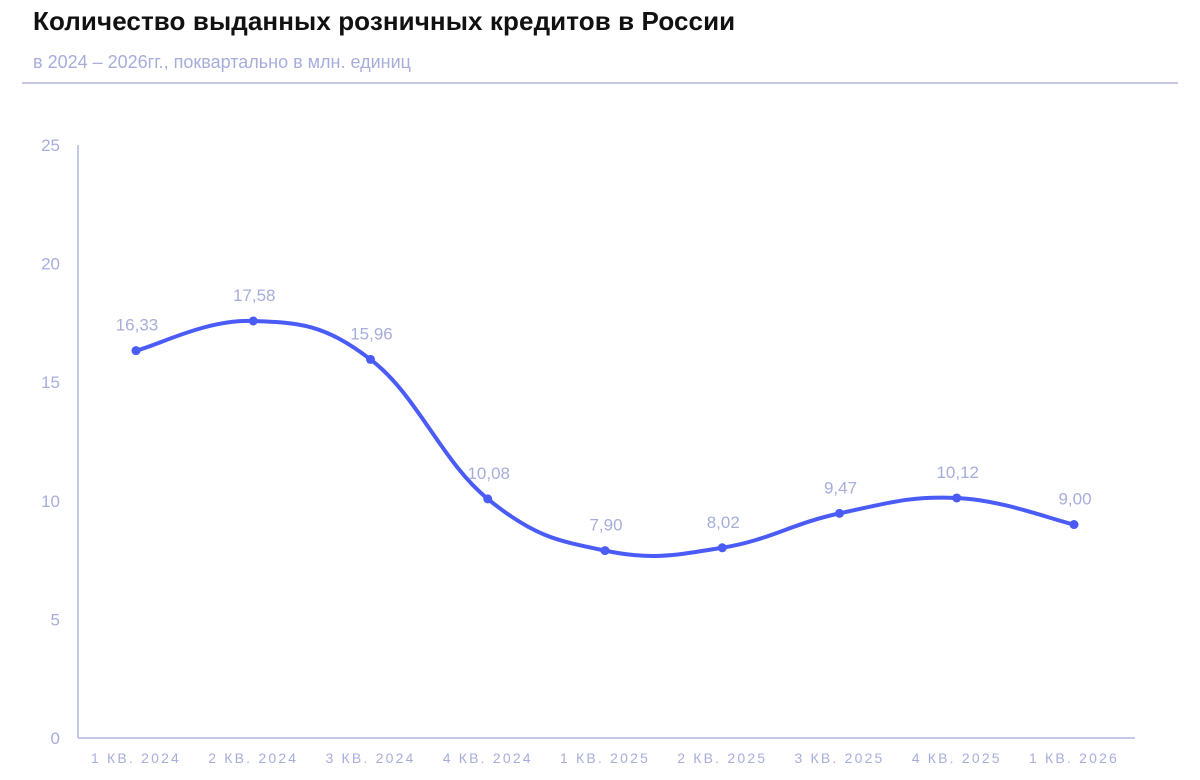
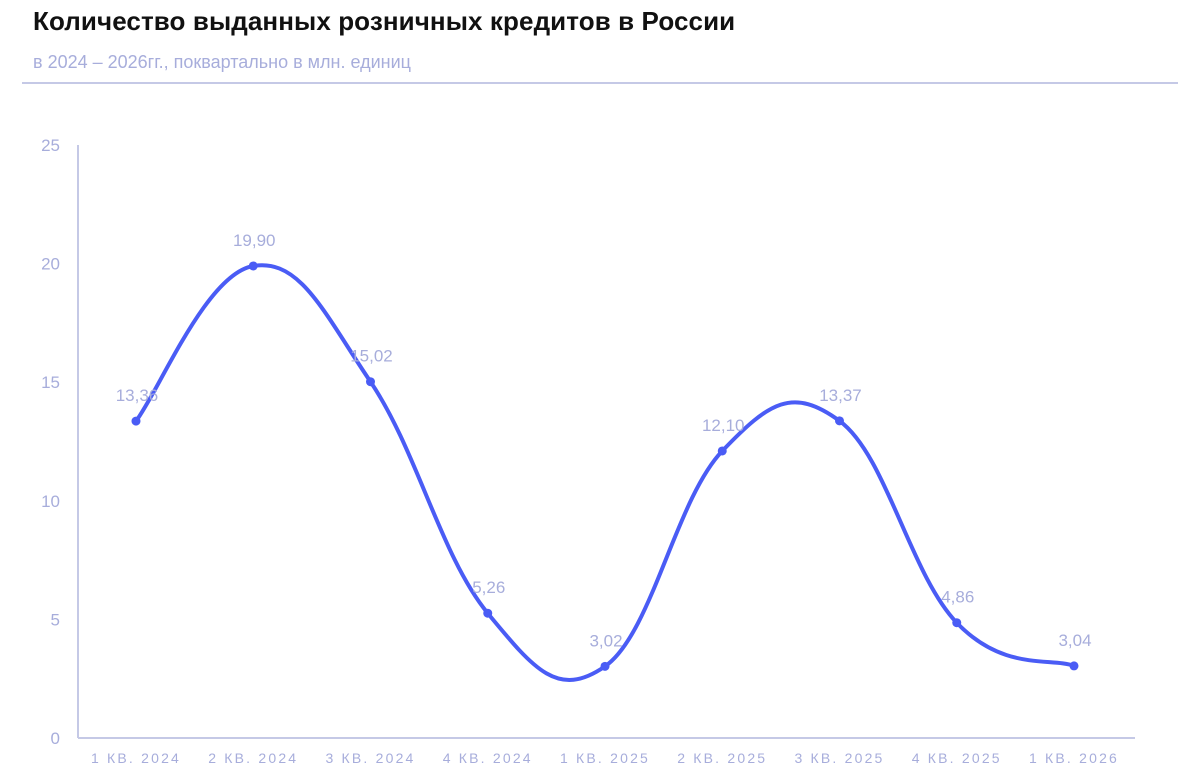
1 КВ. 2024: 16,33 -> 13,36
2 КВ. 2024: 17,58 -> 19,90
3 КВ. 2024: 15,96 -> 15,02
4 КВ. 2024: 10,08 -> 5,26
1 КВ. 2025: 7,90 -> 3,02
2 КВ. 2025: 8,02 -> 12,10
3 КВ. 2025: 9,47 -> 13,37
4 КВ. 2025: 10,12 -> 4,86
1 КВ. 2026: 9,00 -> 3,04
